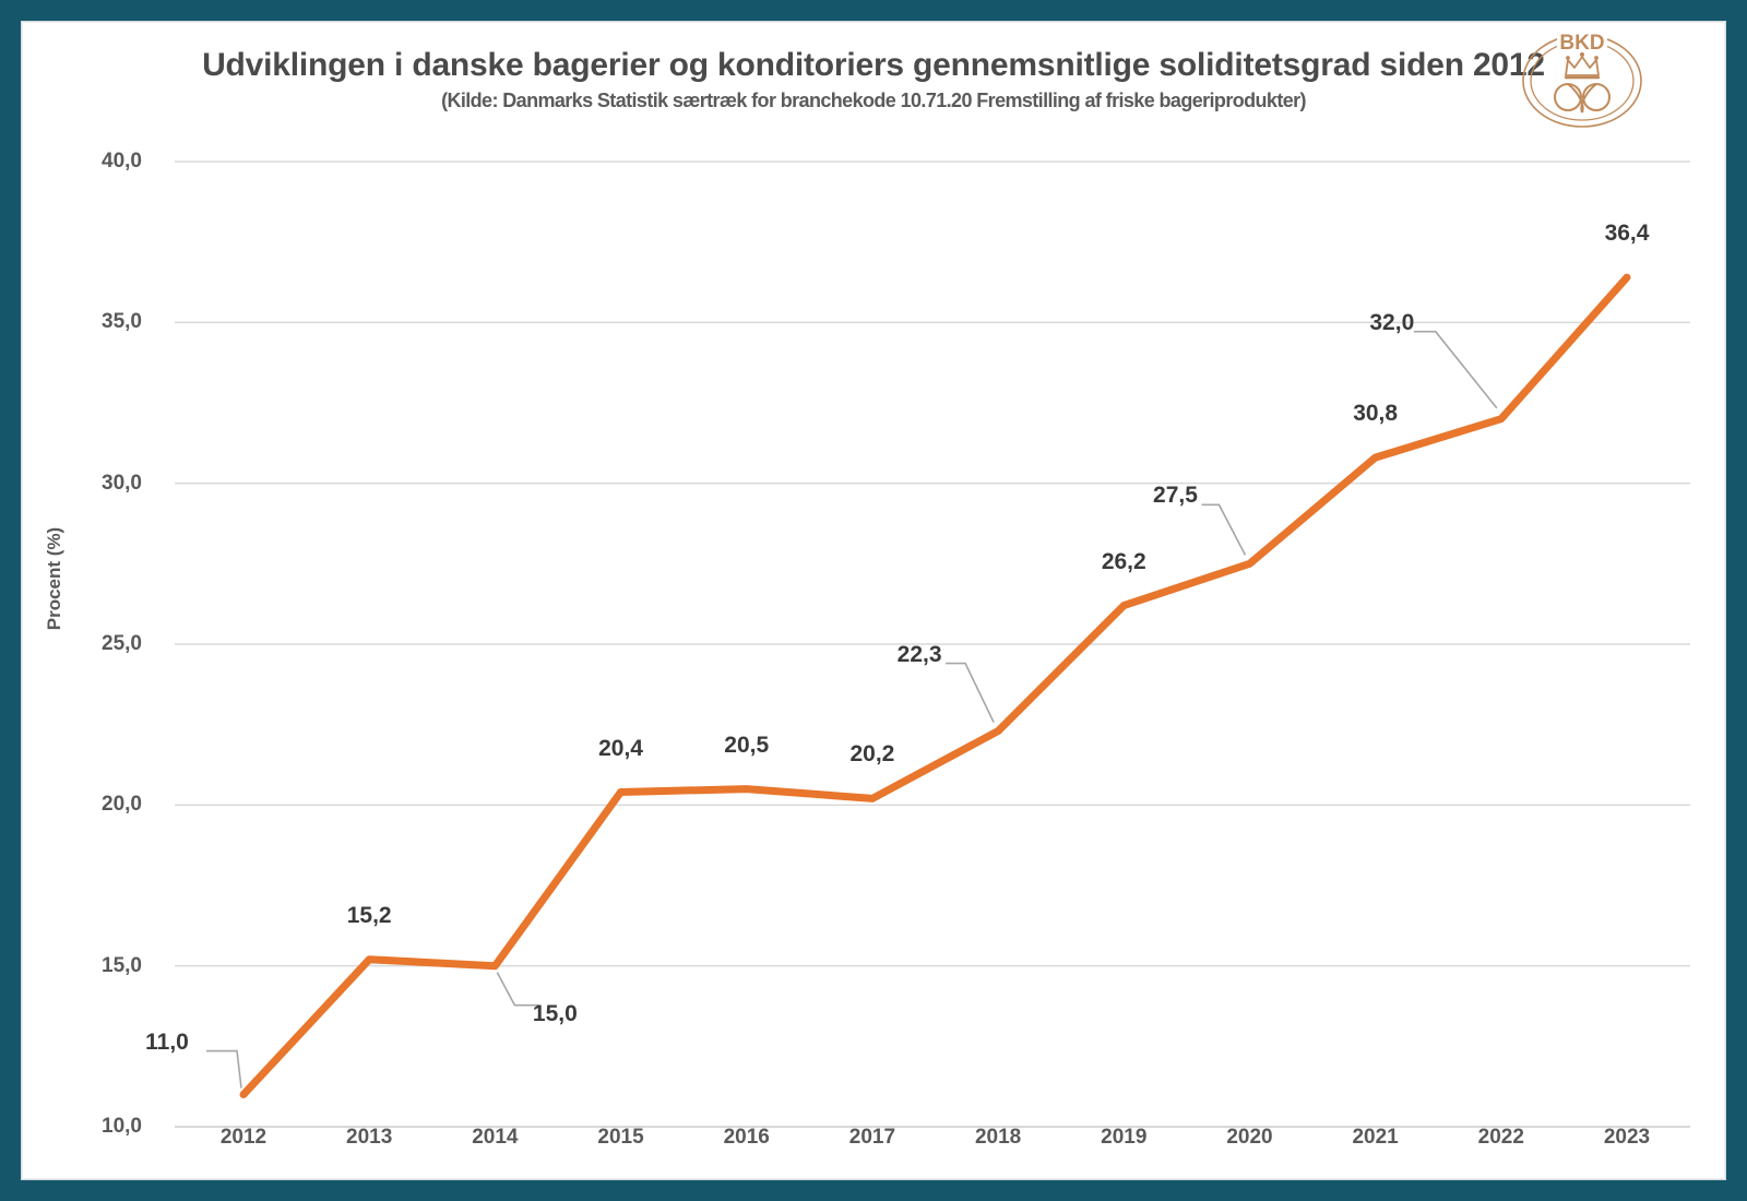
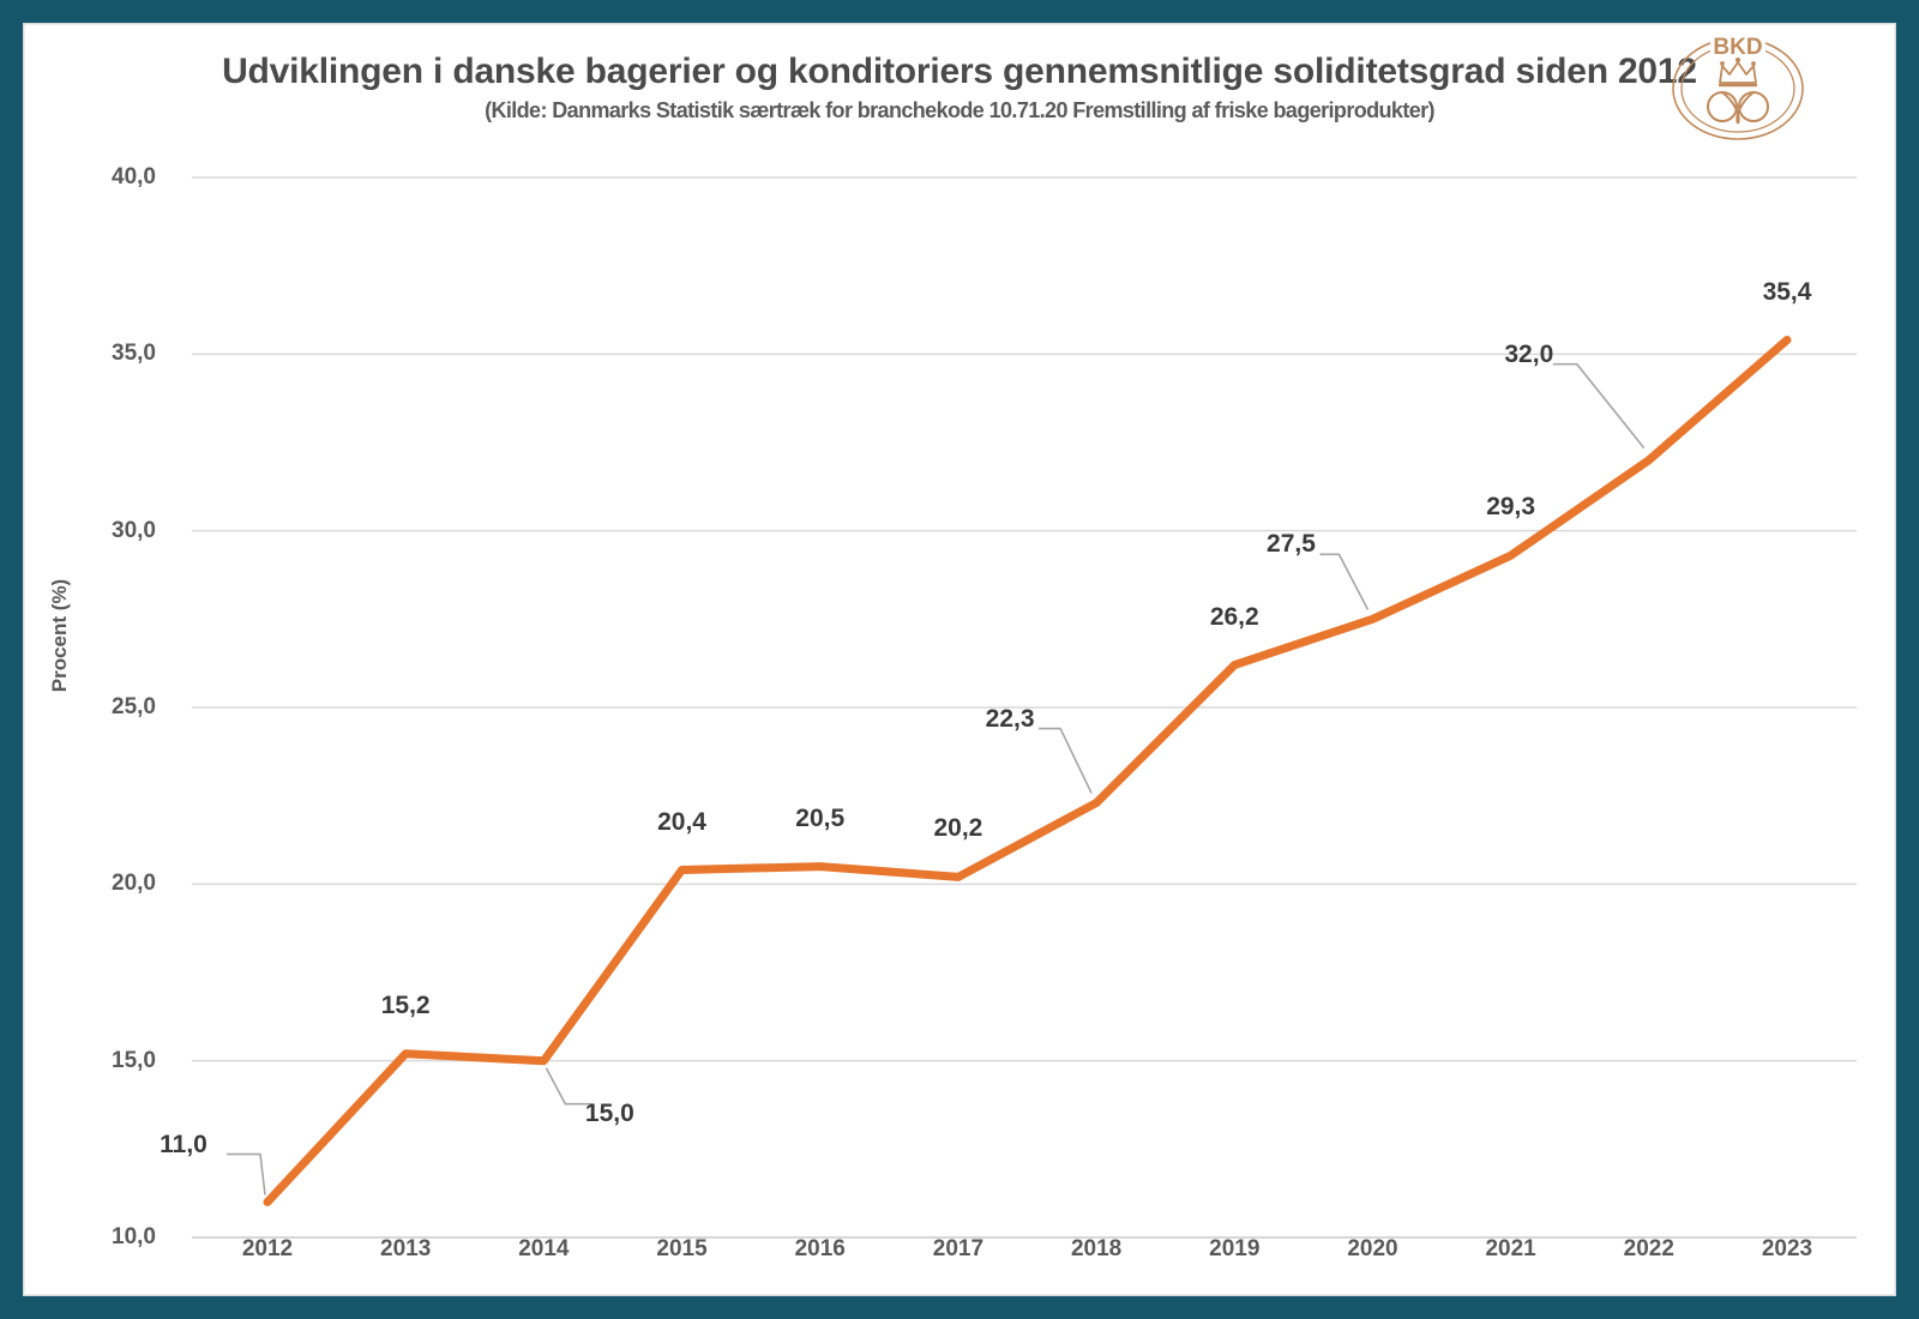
2021: 30,8 -> 29,3
2023: 36,4 -> 35,4
